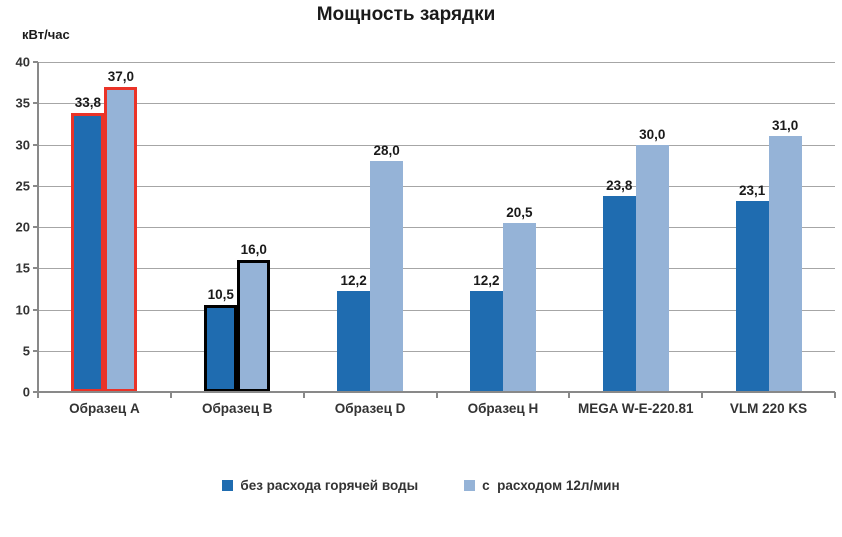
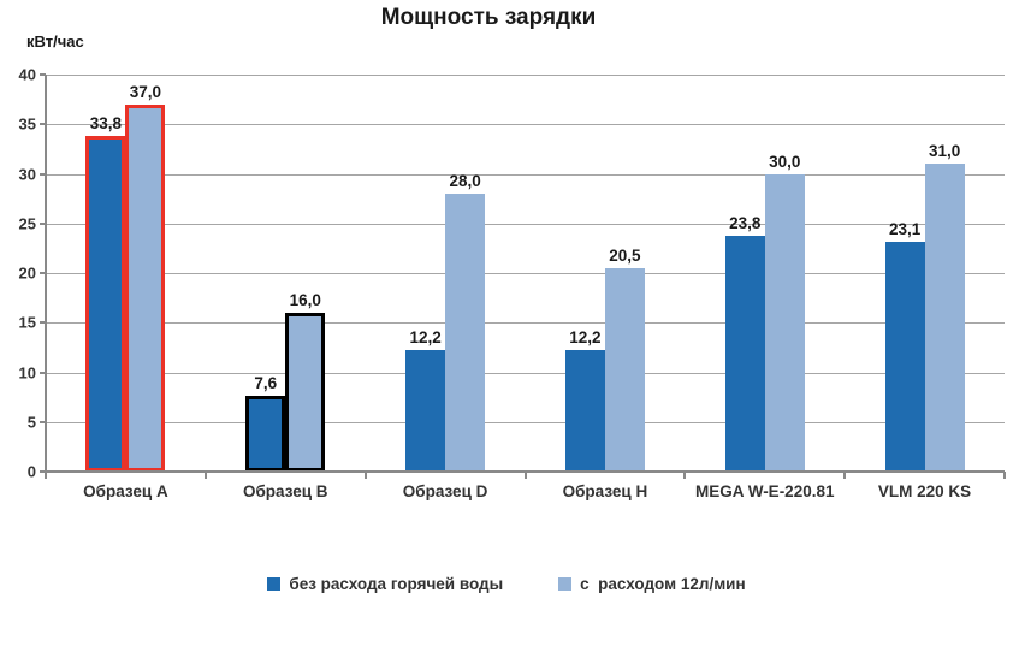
без расхода горячей воды/Образец B: 10,5 -> 7,6
